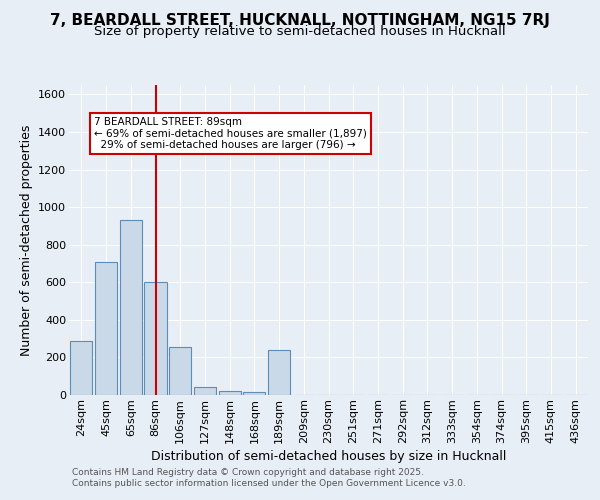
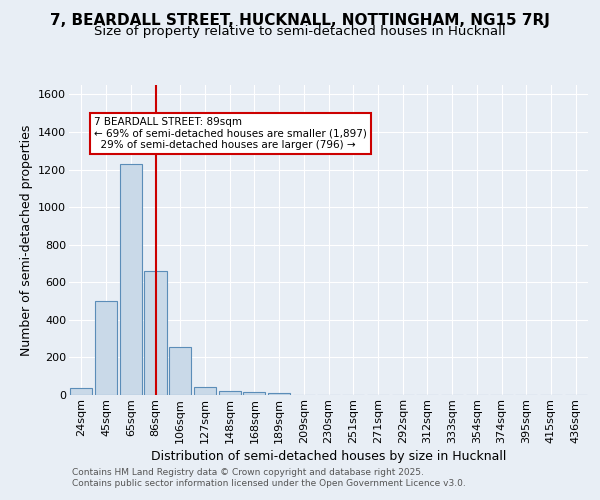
24sqm: 290 -> 40
45sqm: 710 -> 500
65sqm: 930 -> 1230
86sqm: 600 -> 660
189sqm: 240 -> 10
